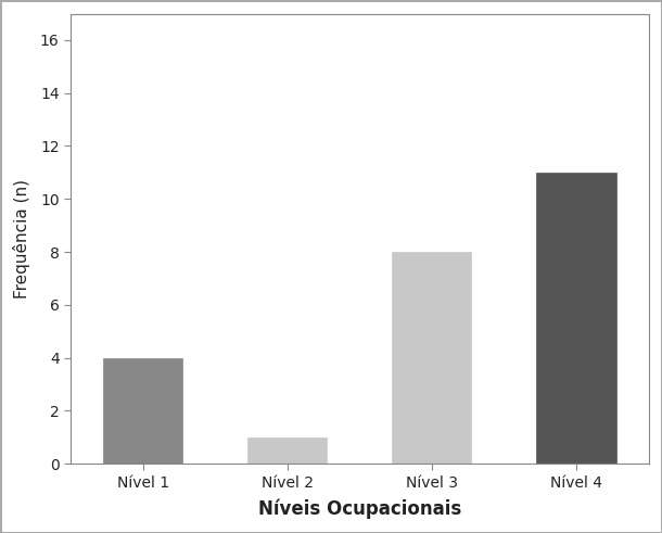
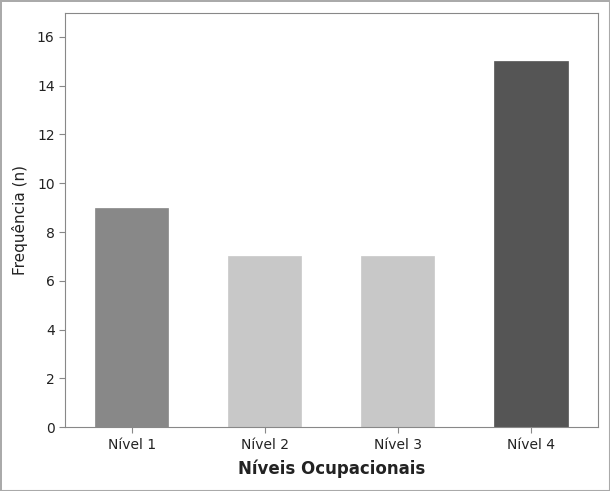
Nível 1: 4 -> 9
Nível 2: 1 -> 7
Nível 3: 8 -> 7
Nível 4: 11 -> 15
